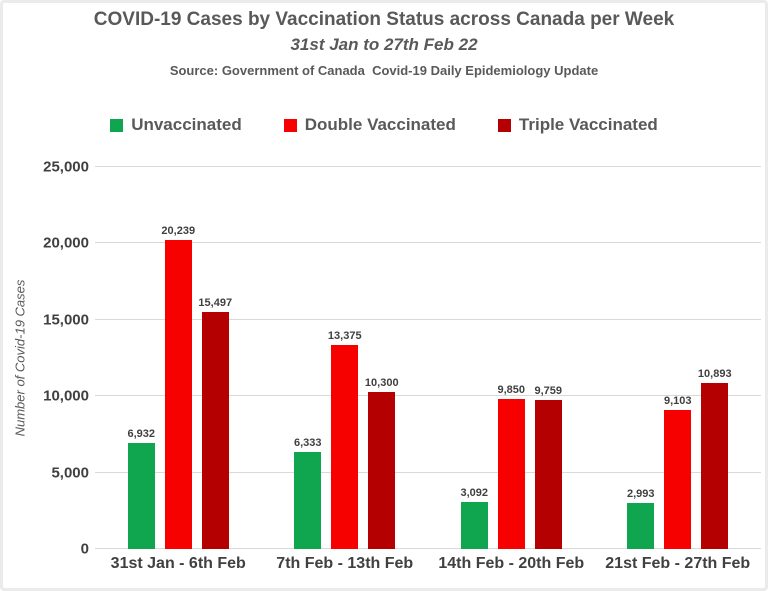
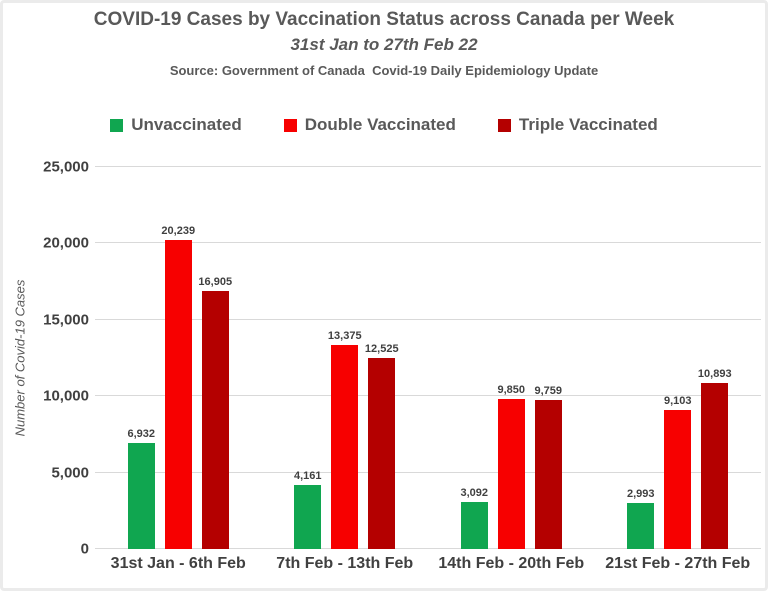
Triple Vaccinated/31st Jan - 6th Feb: 15,497 -> 16,905
Unvaccinated/7th Feb - 13th Feb: 6,333 -> 4,161
Triple Vaccinated/7th Feb - 13th Feb: 10,300 -> 12,525
